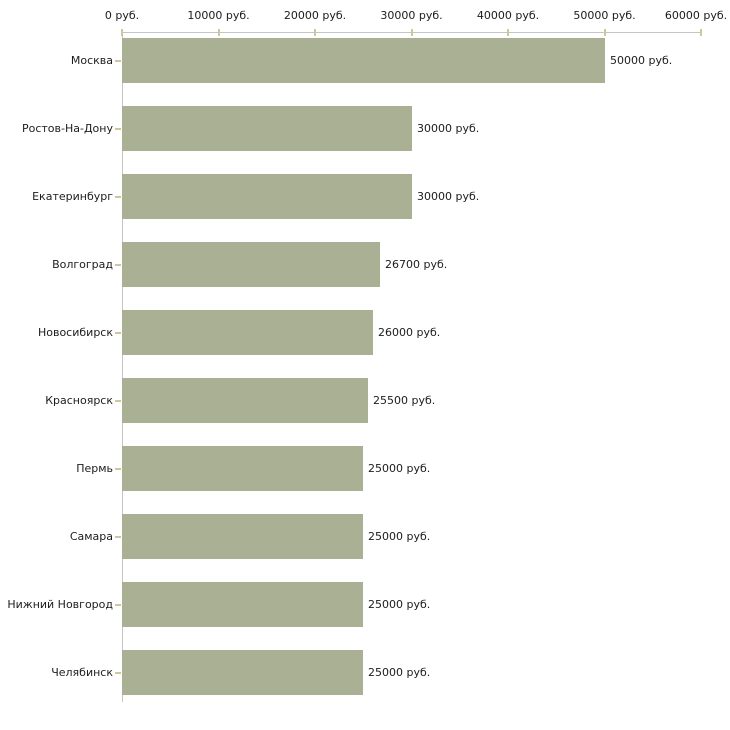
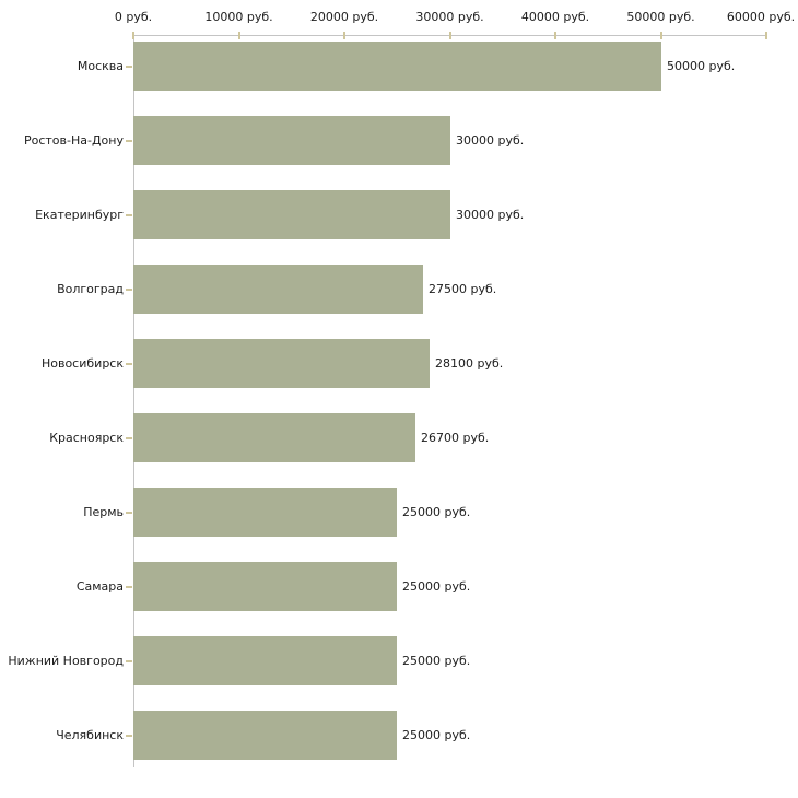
Волгоград: 26700 -> 27500
Новосибирск: 26000 -> 28100
Красноярск: 25500 -> 26700
